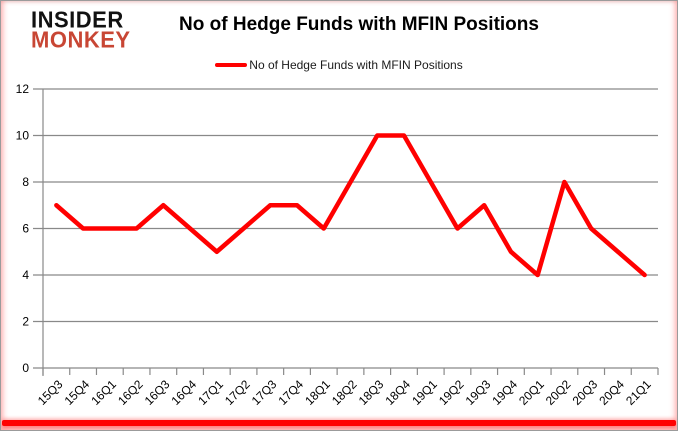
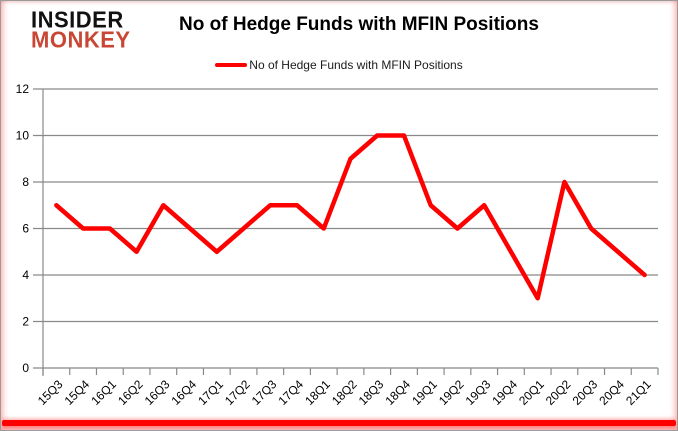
16Q2: 6 -> 5
18Q2: 8 -> 9
19Q1: 8 -> 7
20Q1: 4 -> 3
